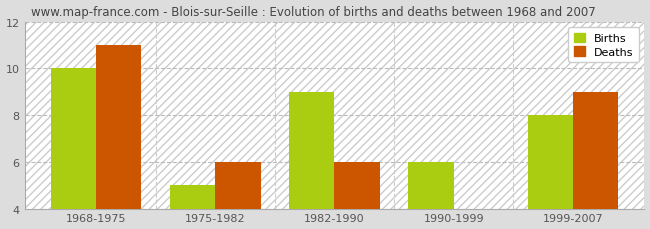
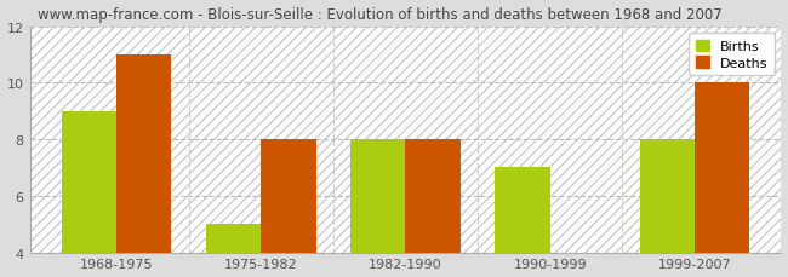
Births/1968-1975: 10 -> 9
Deaths/1975-1982: 6.00 -> 8.00
Births/1982-1990: 9 -> 8
Deaths/1982-1990: 6.00 -> 8.00
Births/1990-1999: 6 -> 7
Deaths/1999-2007: 9.00 -> 10.00
